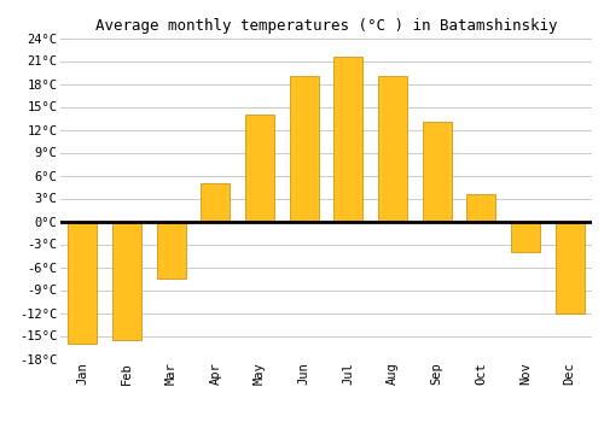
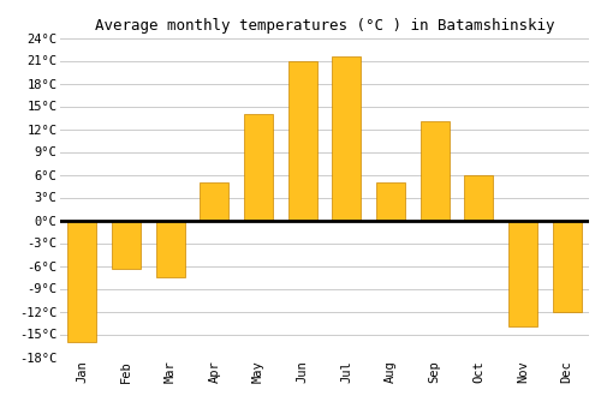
Feb: -15.5°C -> -6.4°C
Jun: 19.0°C -> 21.0°C
Aug: 19.0°C -> 5.0°C
Oct: 3.5°C -> 6.0°C
Nov: -4.0°C -> -14.0°C
